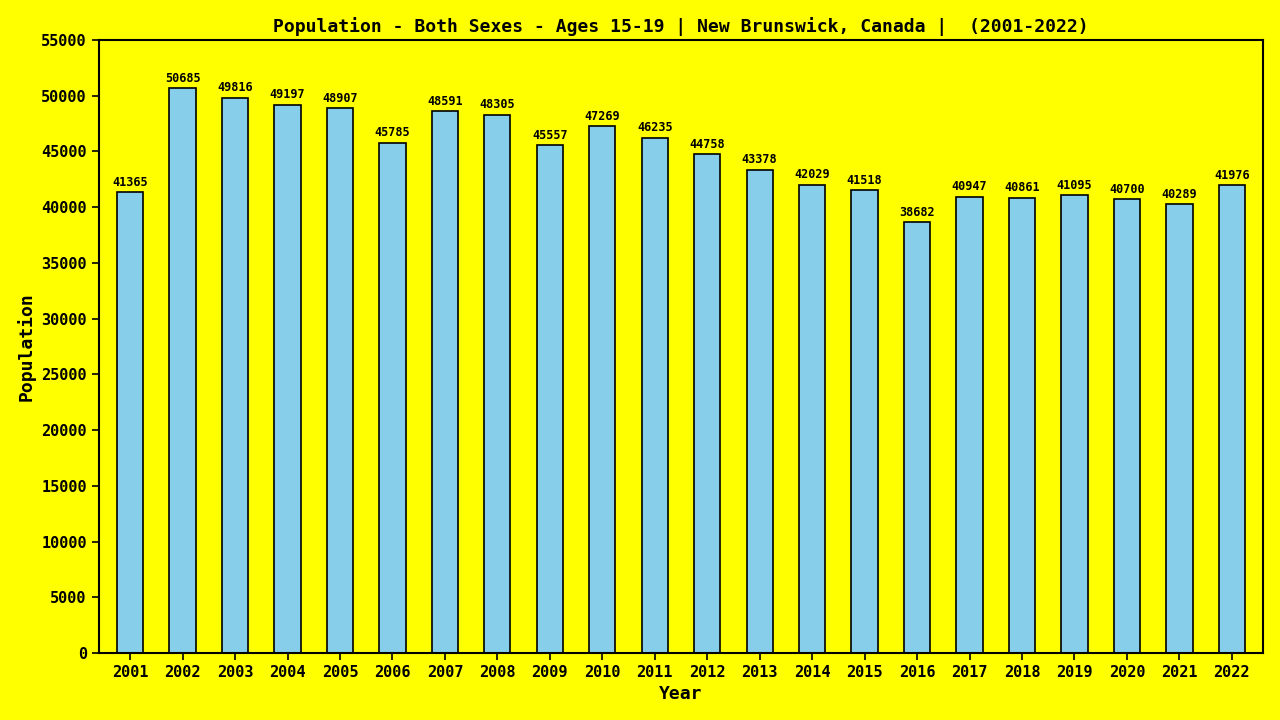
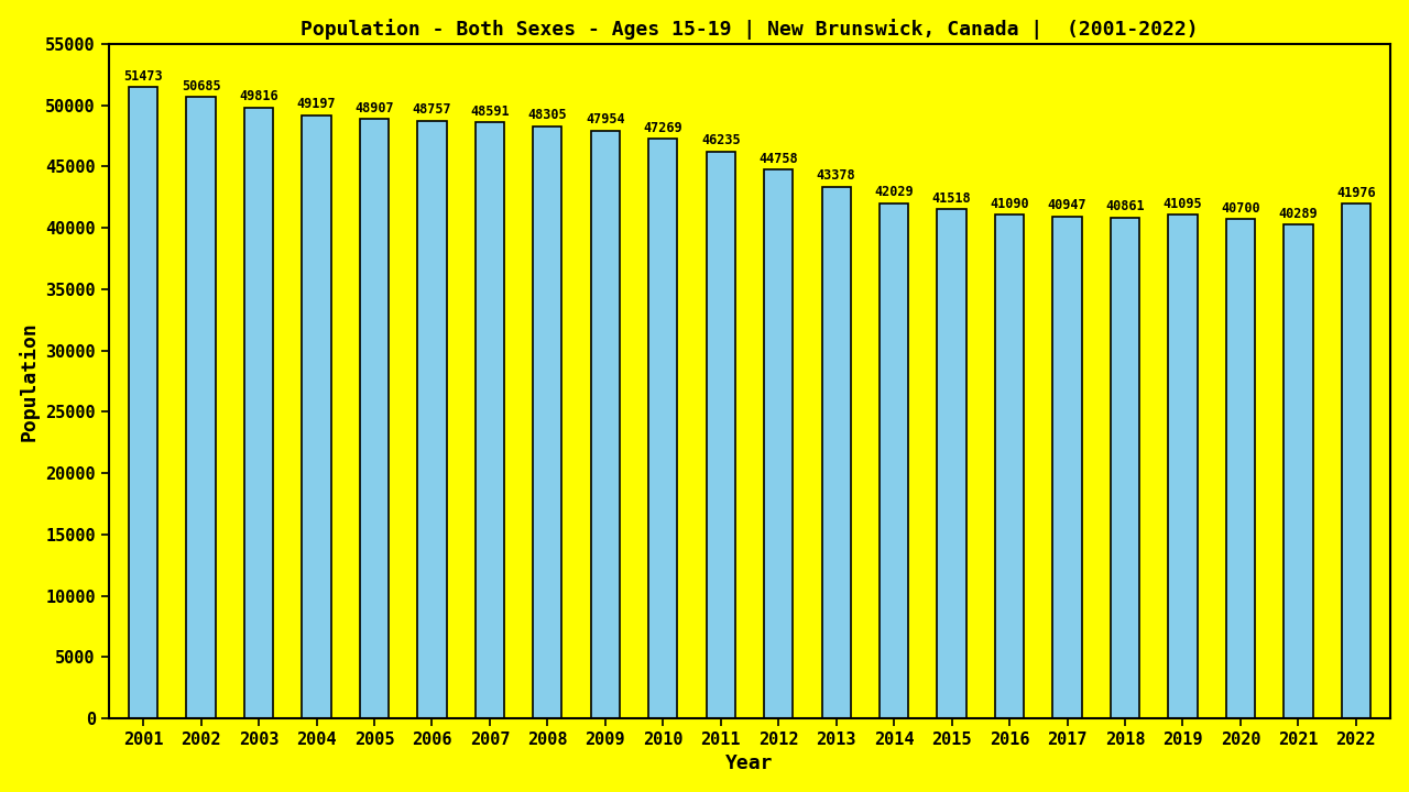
2001: 41365 -> 51473
2006: 45785 -> 48757
2009: 45557 -> 47954
2016: 38682 -> 41090
